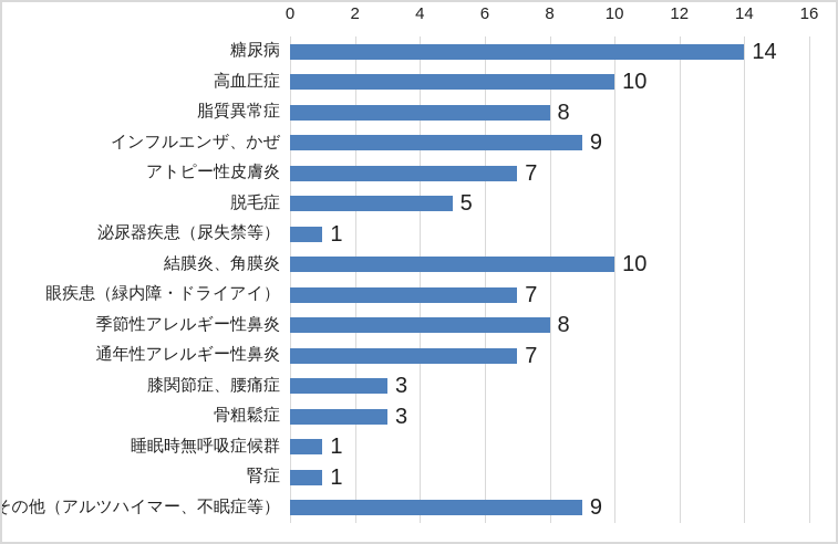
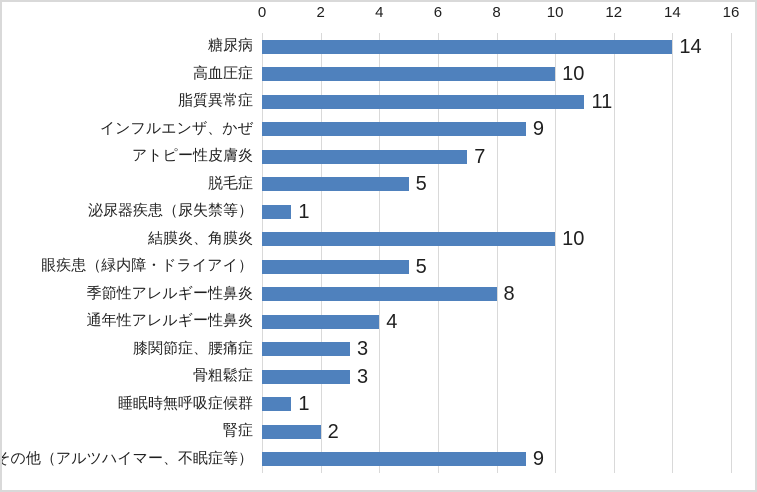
脂質異常症: 8 -> 11
眼疾患（緑内障・ドライアイ）: 7 -> 5
通年性アレルギー性鼻炎: 7 -> 4
腎症: 1 -> 2
